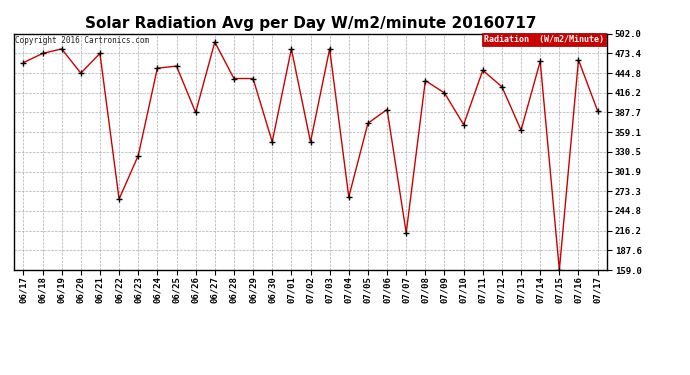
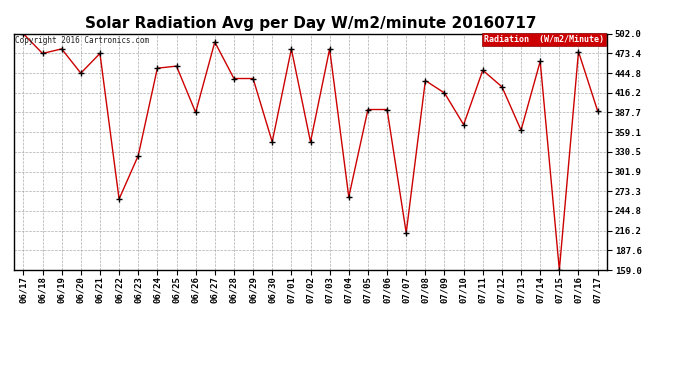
06/17: 460 -> 502
07/05: 372 -> 392
07/16: 464 -> 476
